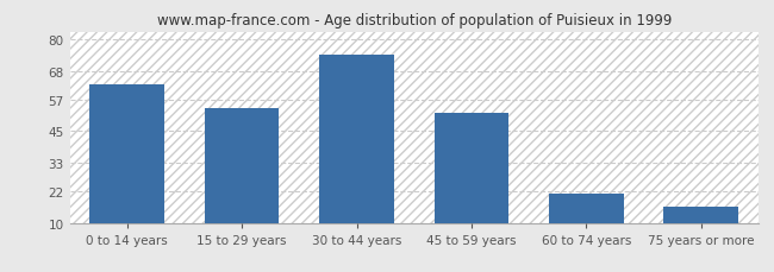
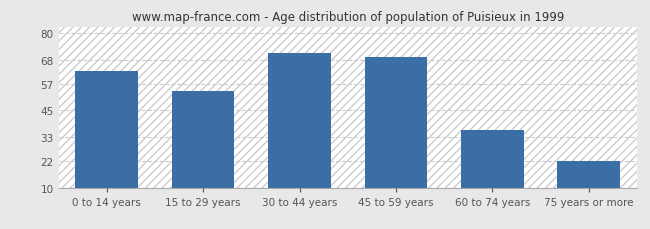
30 to 44 years: 74 -> 71
45 to 59 years: 52 -> 69
60 to 74 years: 21 -> 36
75 years or more: 16 -> 22
